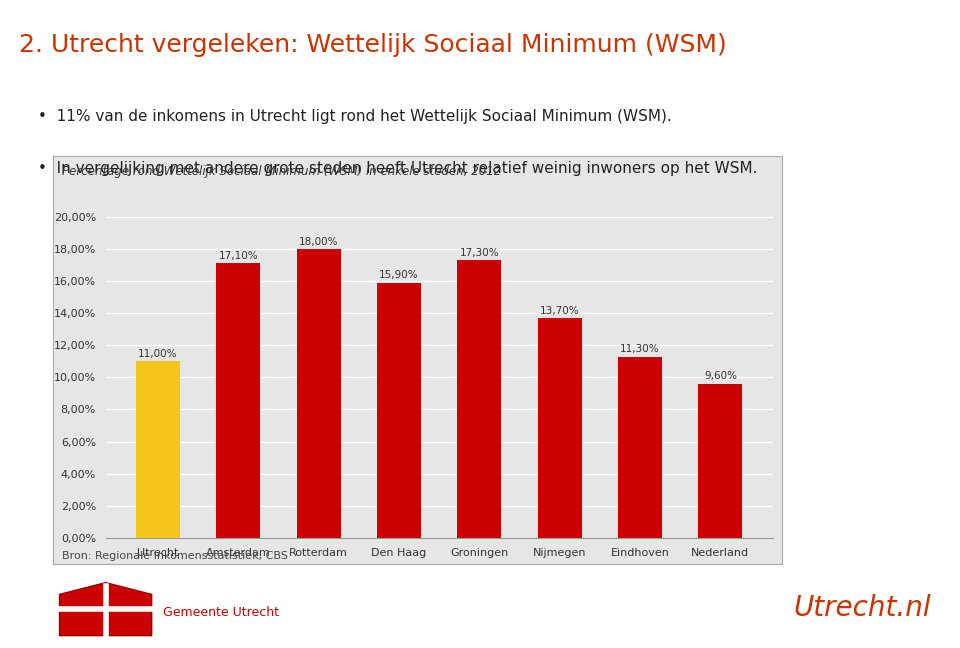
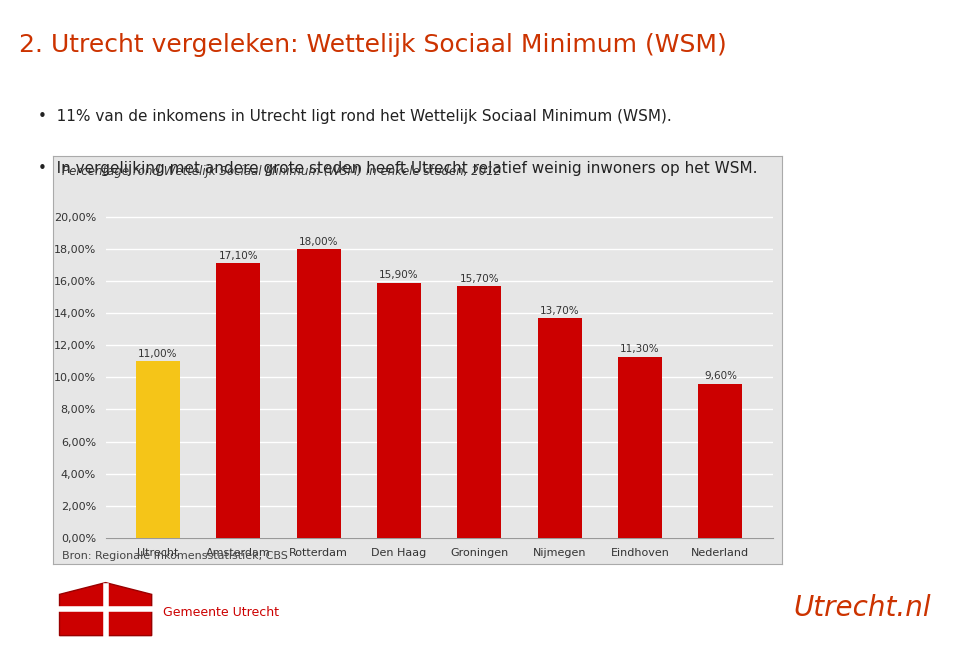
Groningen: 17,30% -> 15,70%
